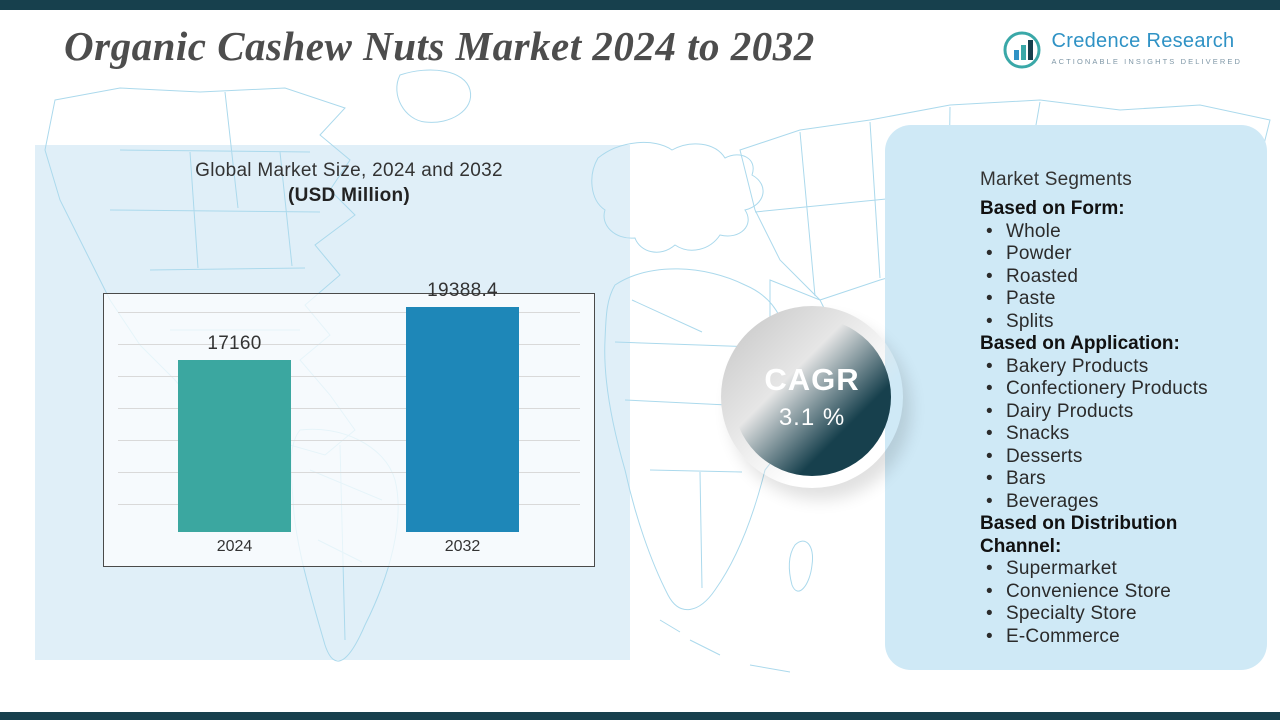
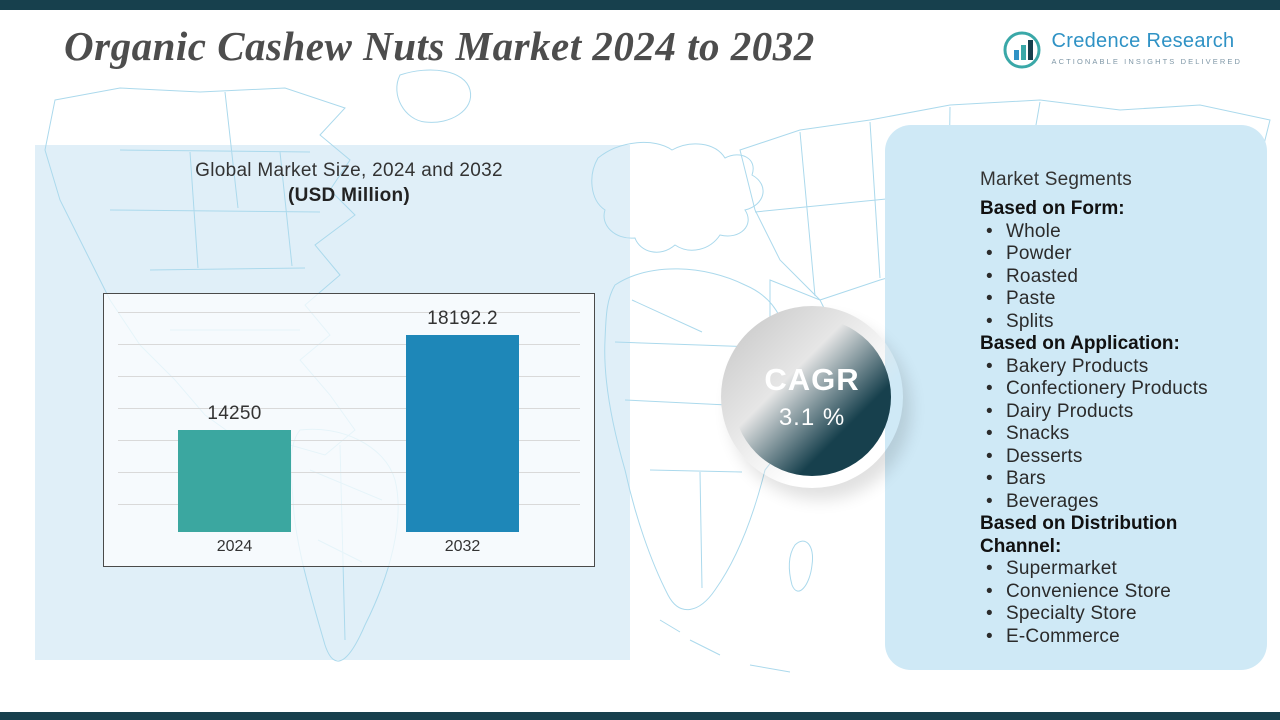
2024: 17160 -> 14250
2032: 19388.4 -> 18192.2
